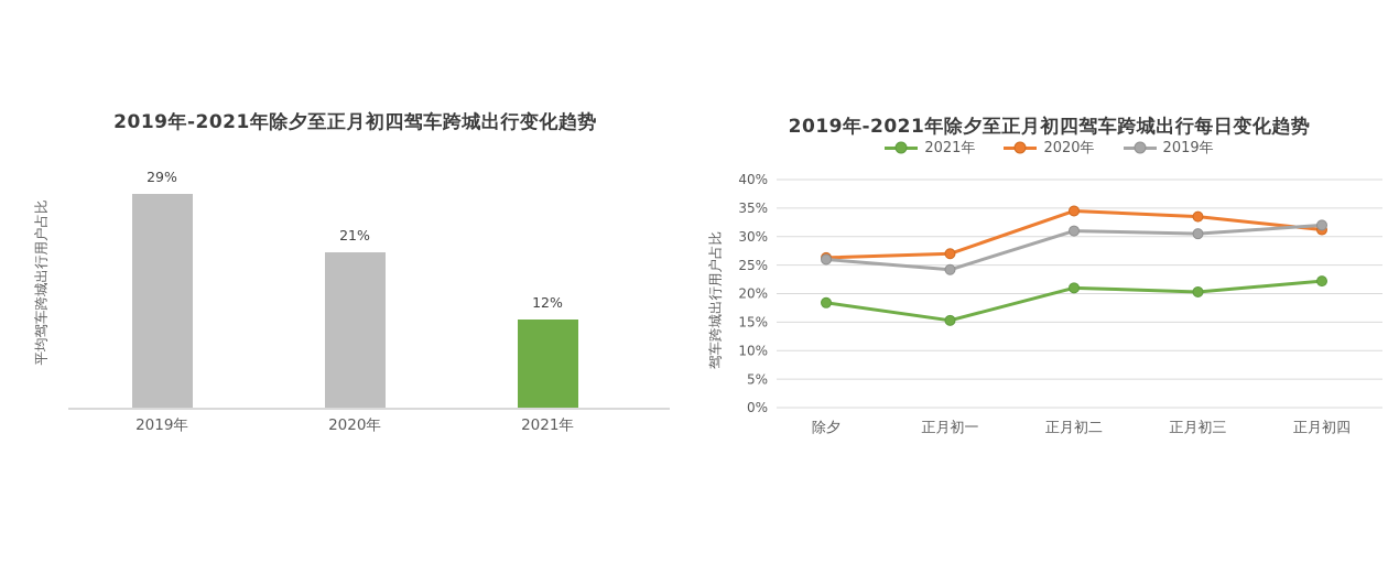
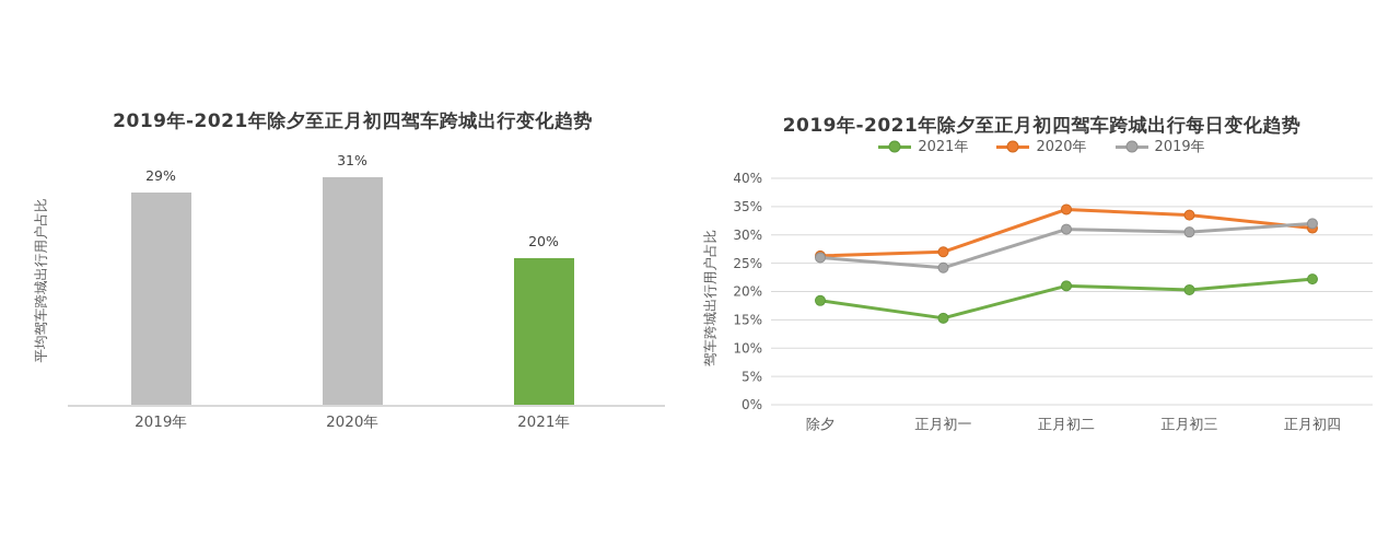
2019年-2021年除夕至正月初四驾车跨城出行变化趋势/2020年: 21% -> 31%
2019年-2021年除夕至正月初四驾车跨城出行变化趋势/2021年: 12% -> 20%
